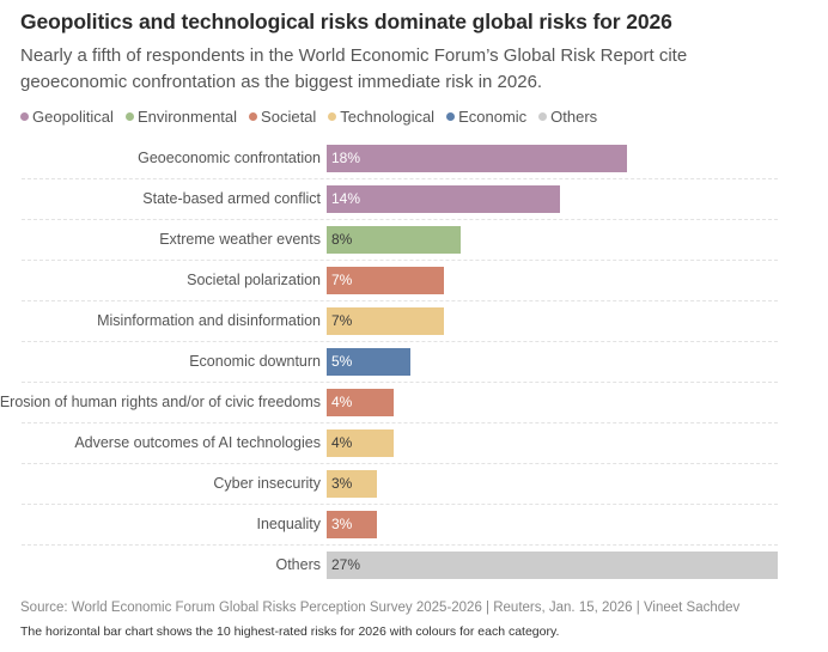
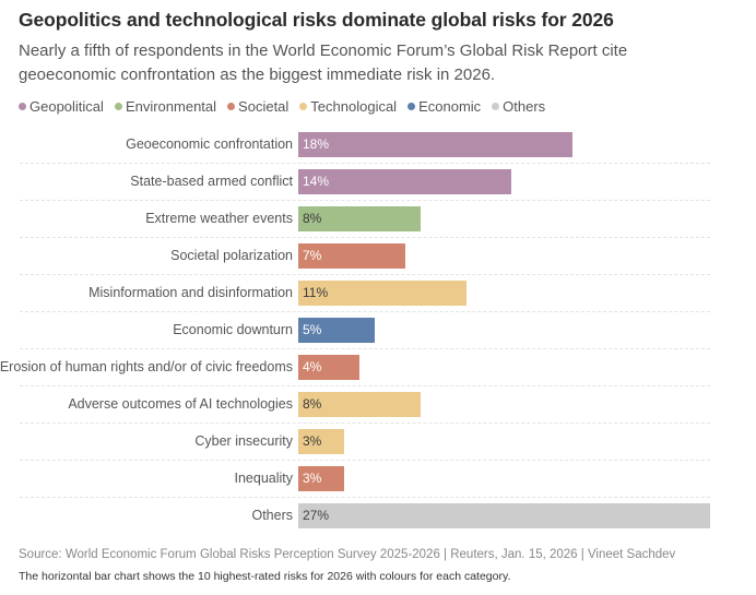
Misinformation and disinformation: 7% -> 11%
Adverse outcomes of AI technologies: 4% -> 8%
